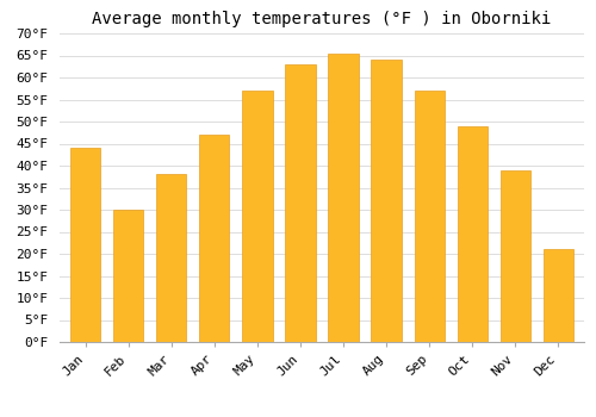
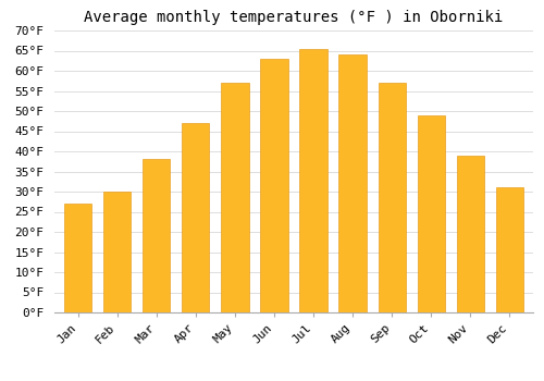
Jan: 44.0°F -> 27.0°F
Dec: 21.0°F -> 31.0°F
